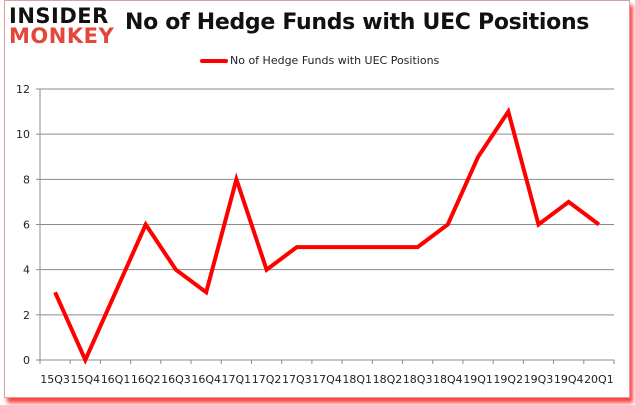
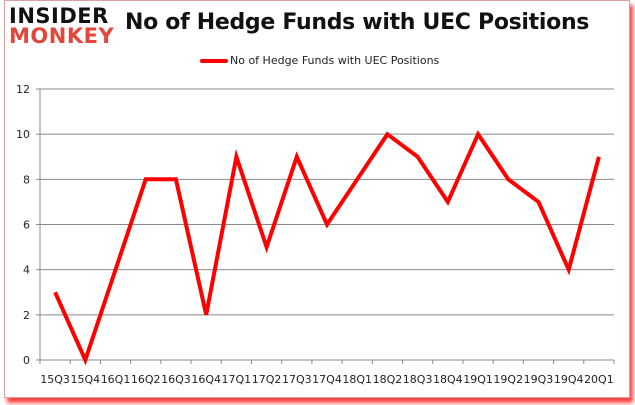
16Q1: 3 -> 4
16Q2: 6 -> 8
16Q3: 4 -> 8
16Q4: 3 -> 2
17Q1: 8 -> 9
17Q2: 4 -> 5
17Q3: 5 -> 9
17Q4: 5 -> 6
18Q1: 5 -> 8
18Q2: 5 -> 10
18Q3: 5 -> 9
18Q4: 6 -> 7
19Q1: 9 -> 10
19Q2: 11 -> 8
19Q3: 6 -> 7
19Q4: 7 -> 4
20Q1: 6 -> 9
